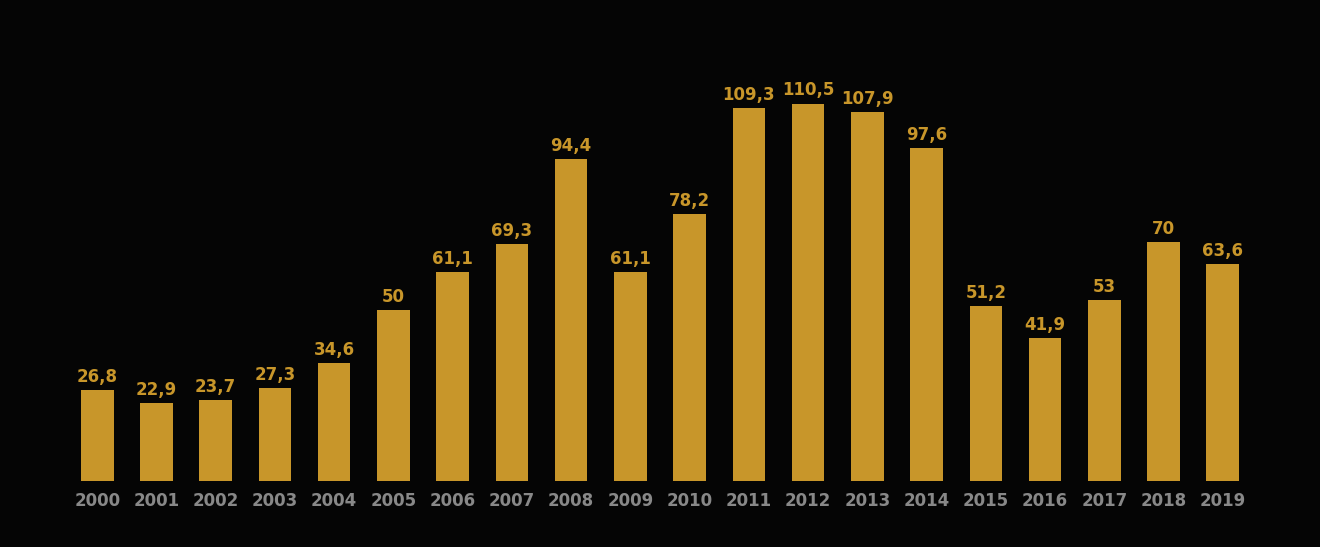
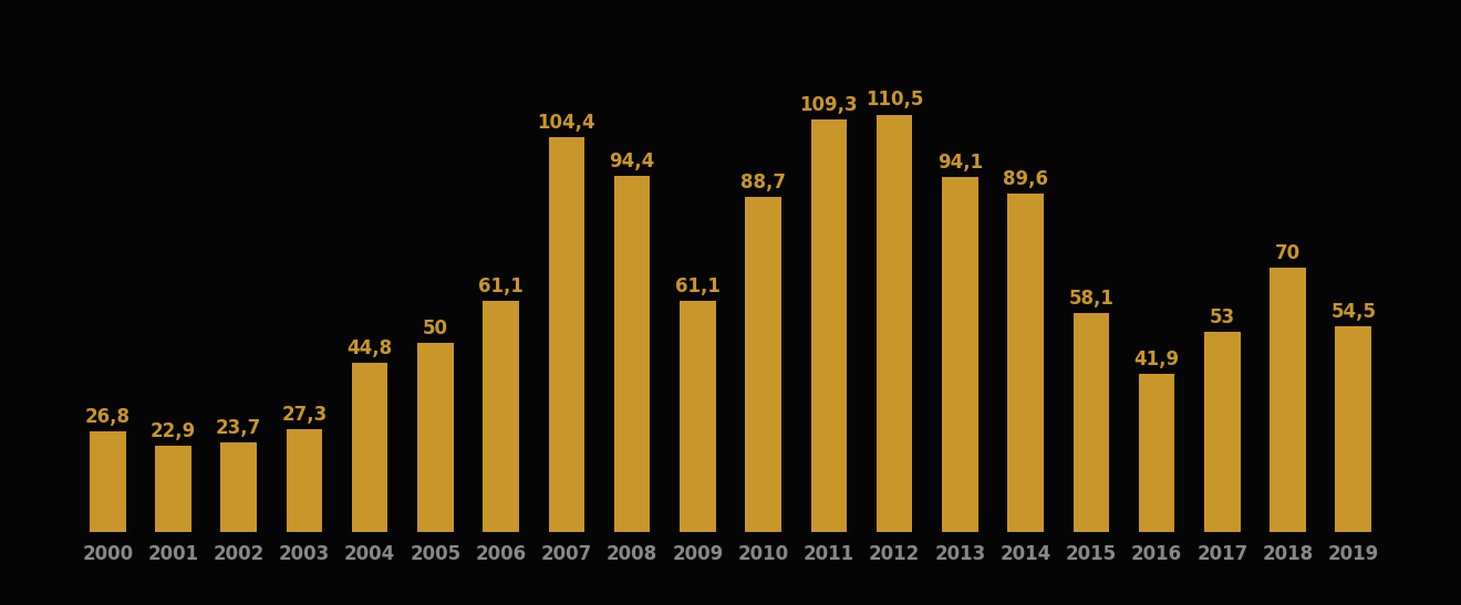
2004: 34,6 -> 44,8
2007: 69,3 -> 104,4
2010: 78,2 -> 88,7
2013: 107,9 -> 94,1
2014: 97,6 -> 89,6
2015: 51,2 -> 58,1
2019: 63,6 -> 54,5
